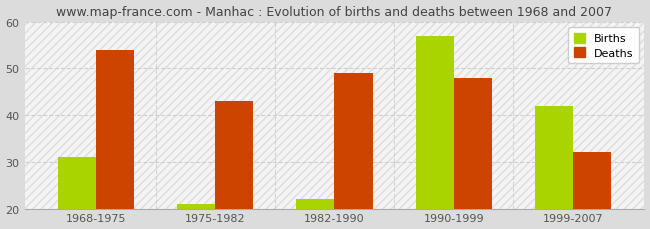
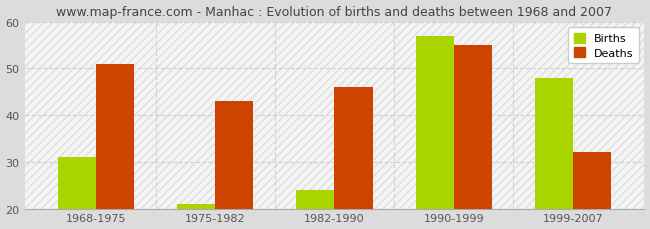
Deaths/1968-1975: 54 -> 51
Births/1982-1990: 22 -> 24
Deaths/1982-1990: 49 -> 46
Deaths/1990-1999: 48 -> 55
Births/1999-2007: 42 -> 48
